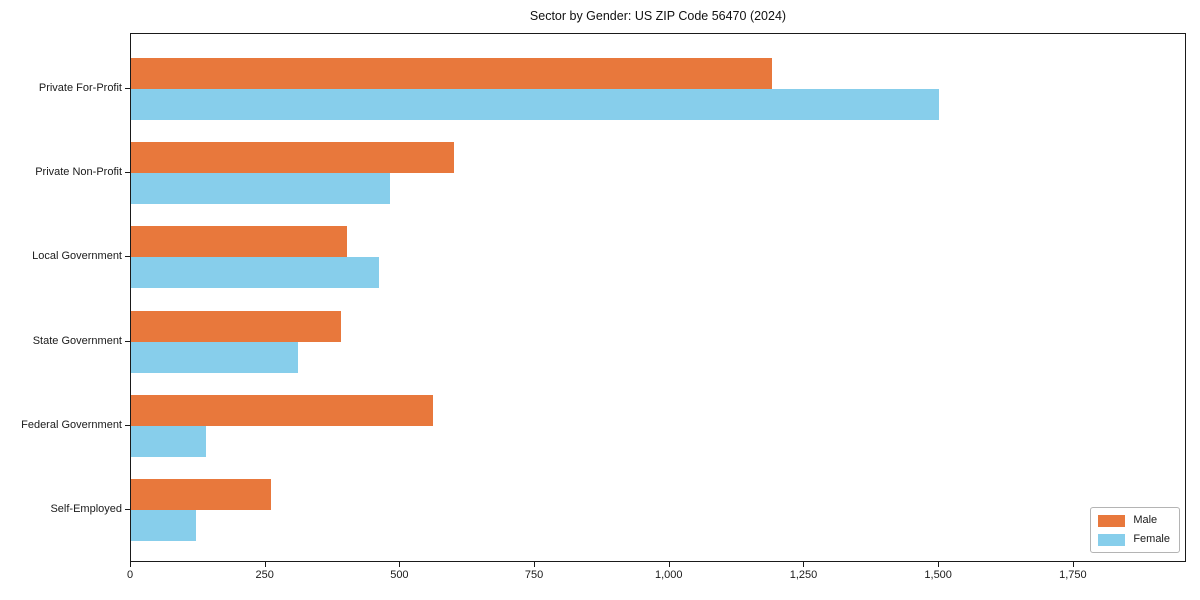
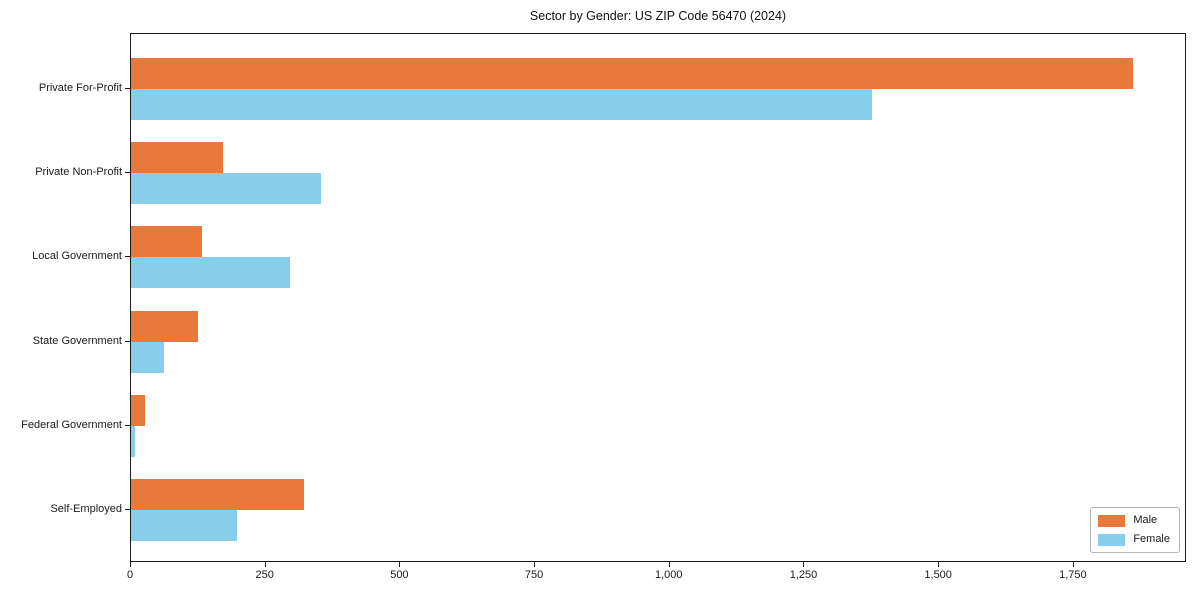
Male/Private For-Profit: 1190 -> 1860
Female/Private For-Profit: 1500 -> 1380
Male/Private Non-Profit: 600 -> 170
Female/Private Non-Profit: 480 -> 350
Male/Local Government: 400 -> 130
Female/Local Government: 460 -> 300
Male/State Government: 390 -> 120
Female/State Government: 310 -> 60
Male/Federal Government: 560 -> 30
Female/Federal Government: 140 -> 10
Male/Self-Employed: 260 -> 320
Female/Self-Employed: 120 -> 200
